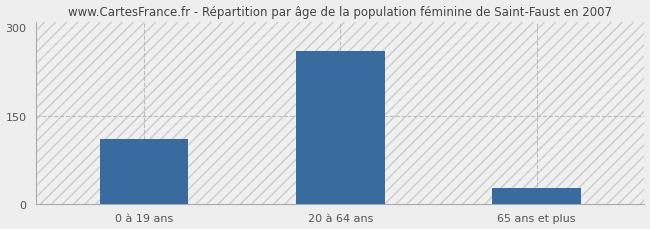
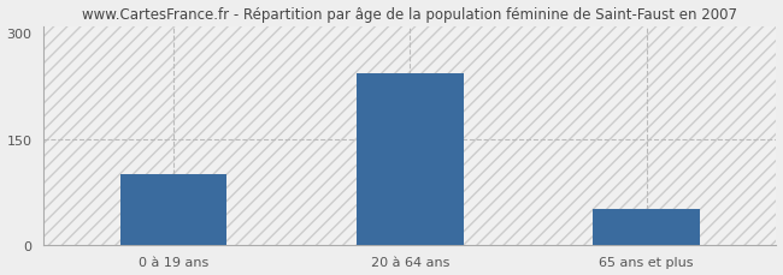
0 à 19 ans: 110 -> 100
20 à 64 ans: 260 -> 243
65 ans et plus: 26 -> 50
